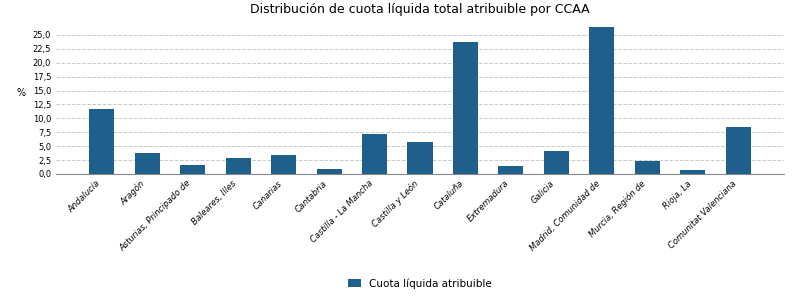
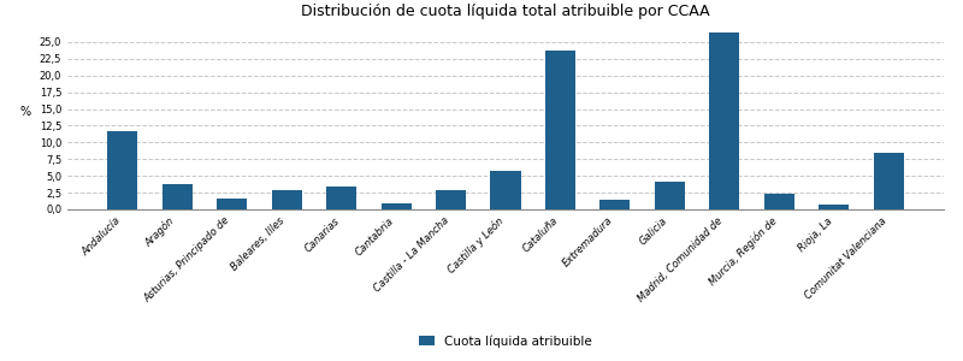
Castilla - La Mancha: 7,2 -> 2,9
